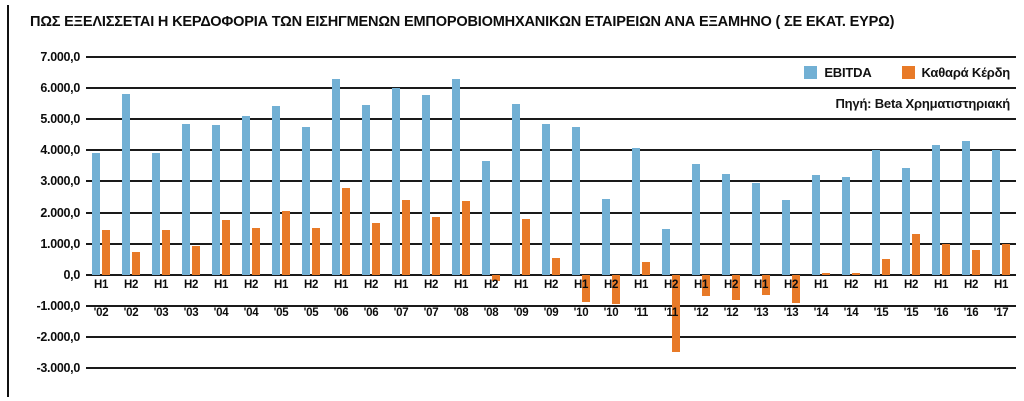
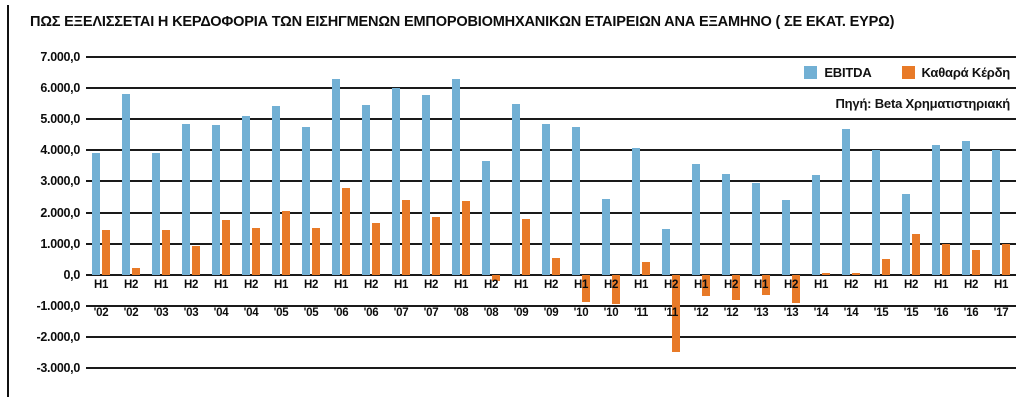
Καθαρά Κέρδη/H2 '02: 700 -> 200
EBITDA/H2 '14: 3200 -> 4700
EBITDA/H2 '15: 3400 -> 2600
